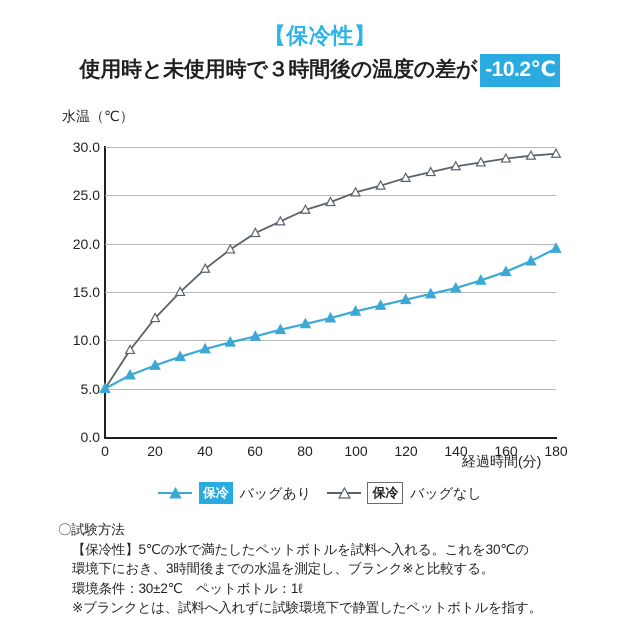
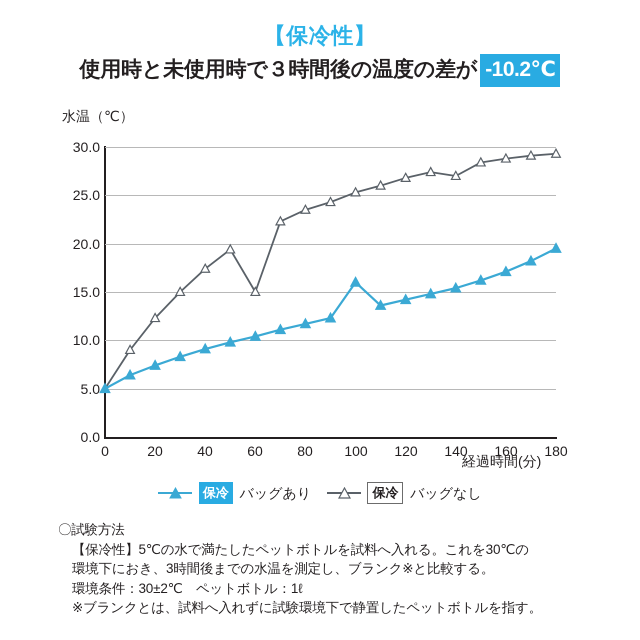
保冷バッグなし/60: 21 -> 15
保冷バッグあり/100: 13 -> 16
保冷バッグなし/140: 28 -> 27
